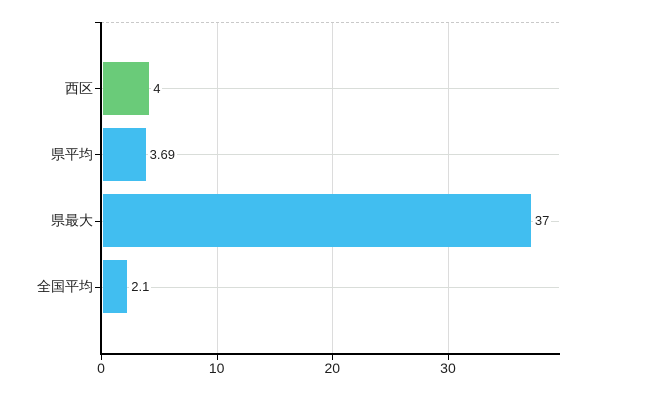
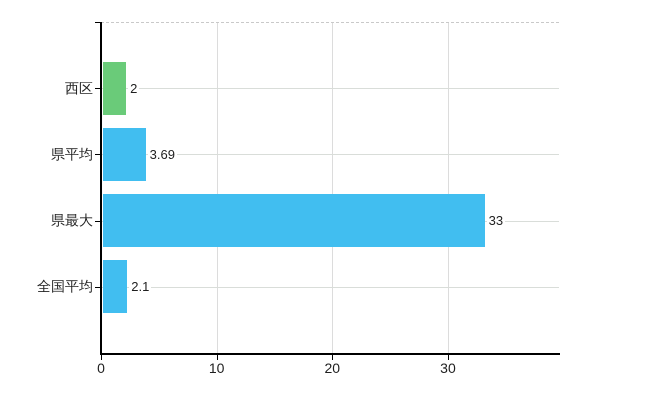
西区: 4 -> 2
県最大: 37 -> 33
